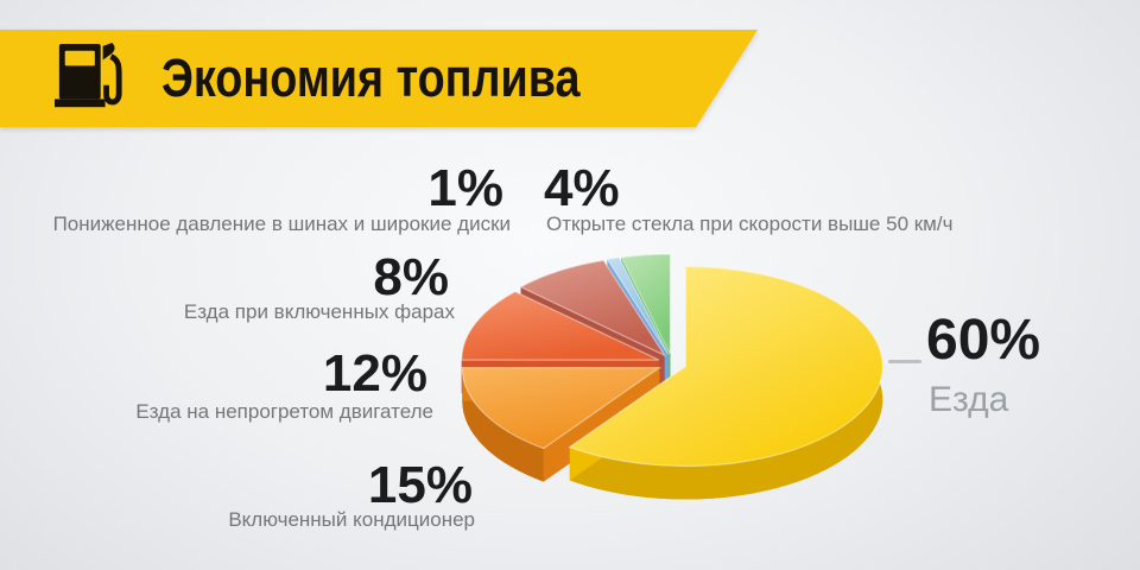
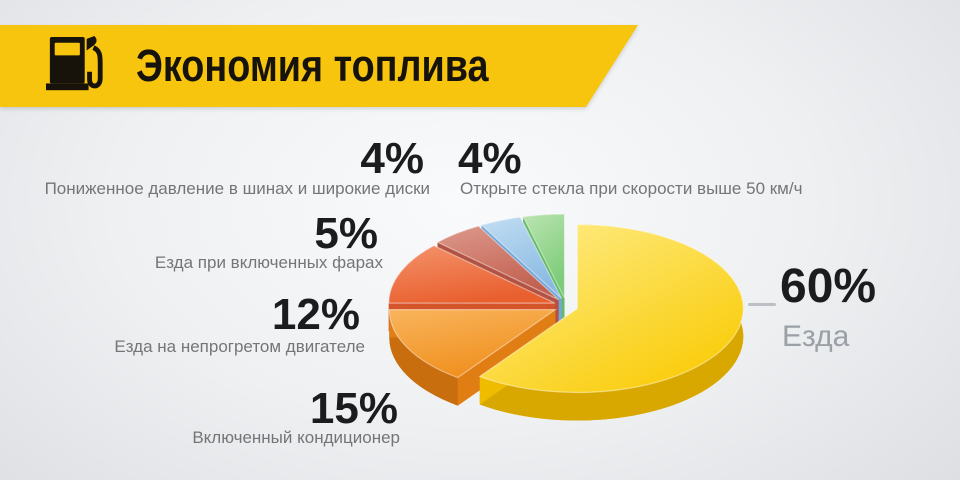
Езда при включенных фарах: 8% -> 5%
Пониженное давление в шинах и широкие диски: 1% -> 4%
